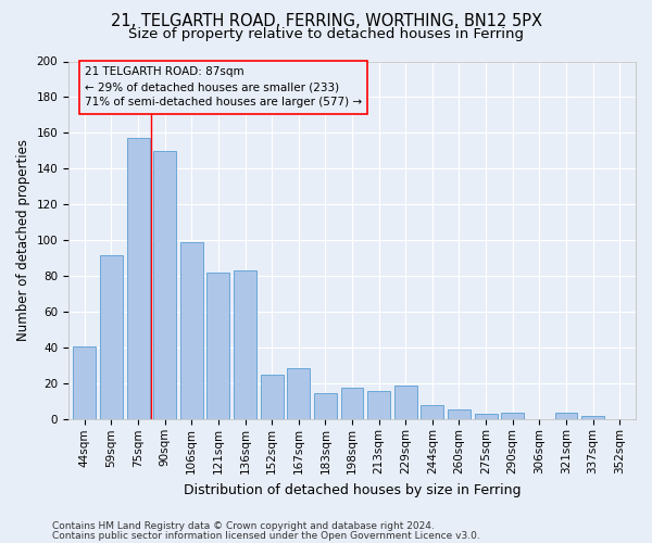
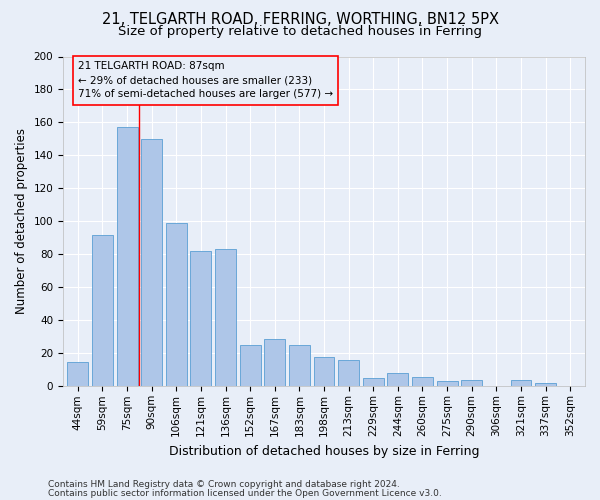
44sqm: 41 -> 15
183sqm: 15 -> 25
229sqm: 19 -> 5
